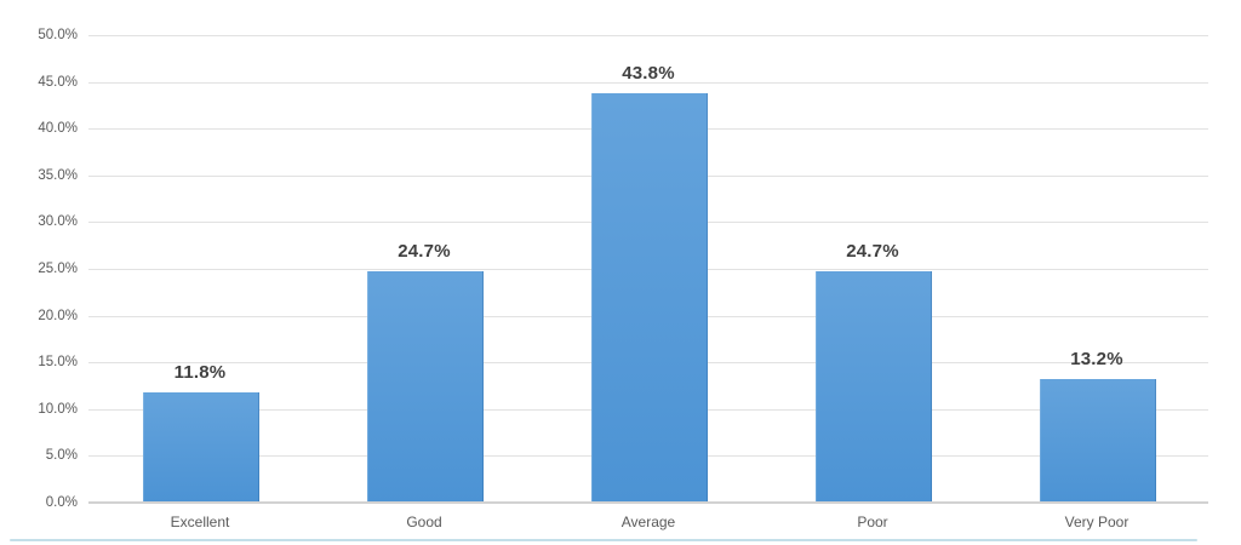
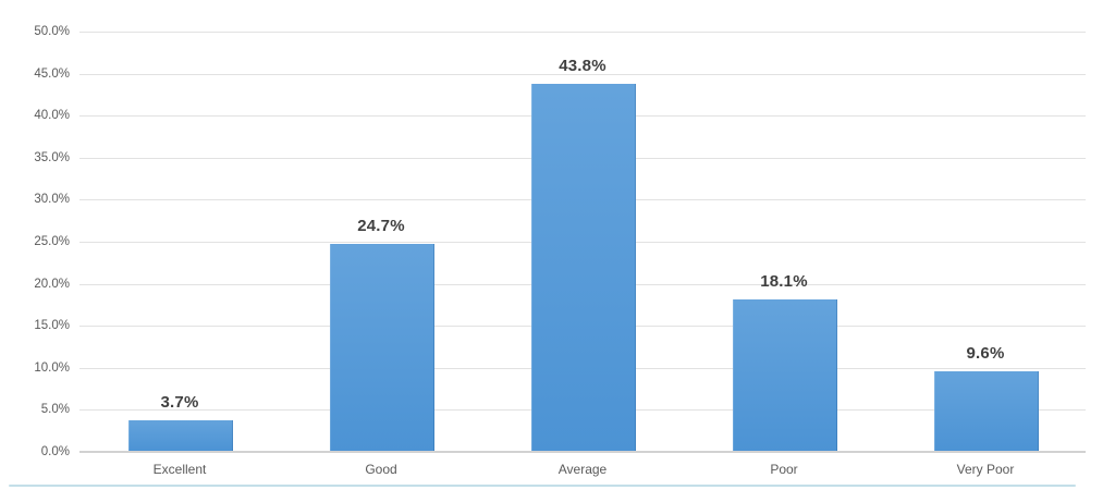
Excellent: 11.8% -> 3.7%
Poor: 24.7% -> 18.1%
Very Poor: 13.2% -> 9.6%
